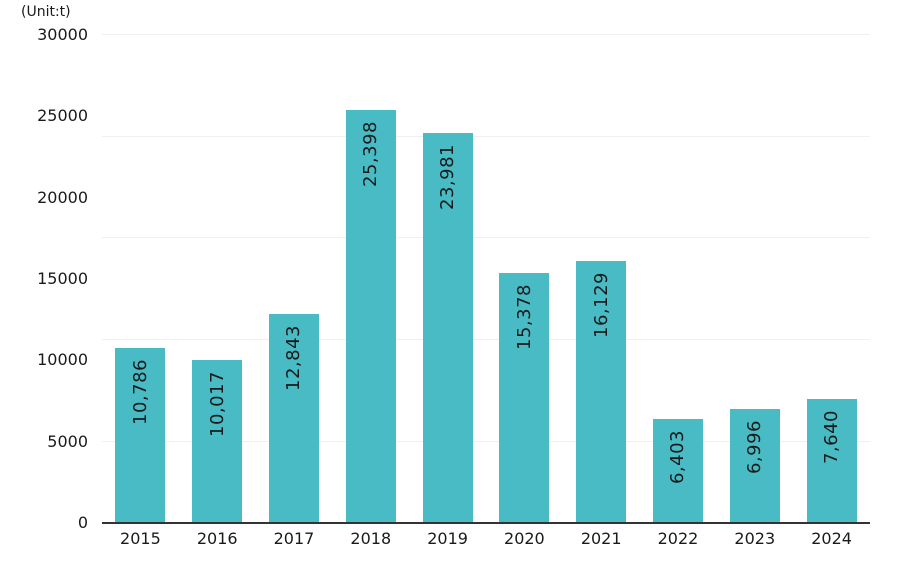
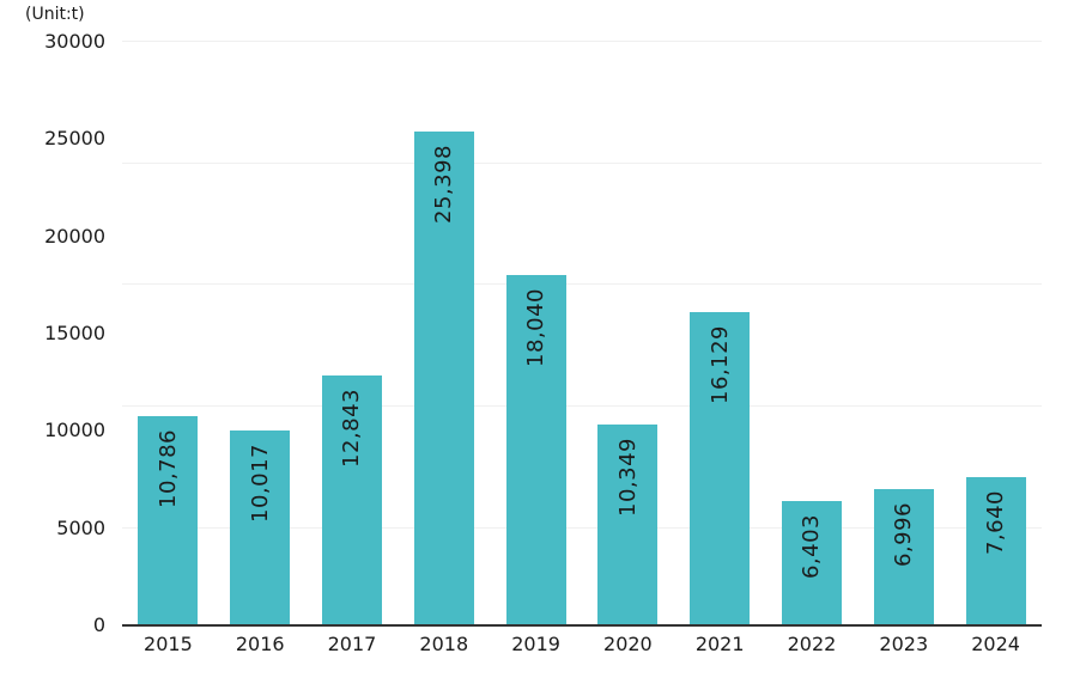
2019: 23,981 -> 18,040
2020: 15,378 -> 10,349
